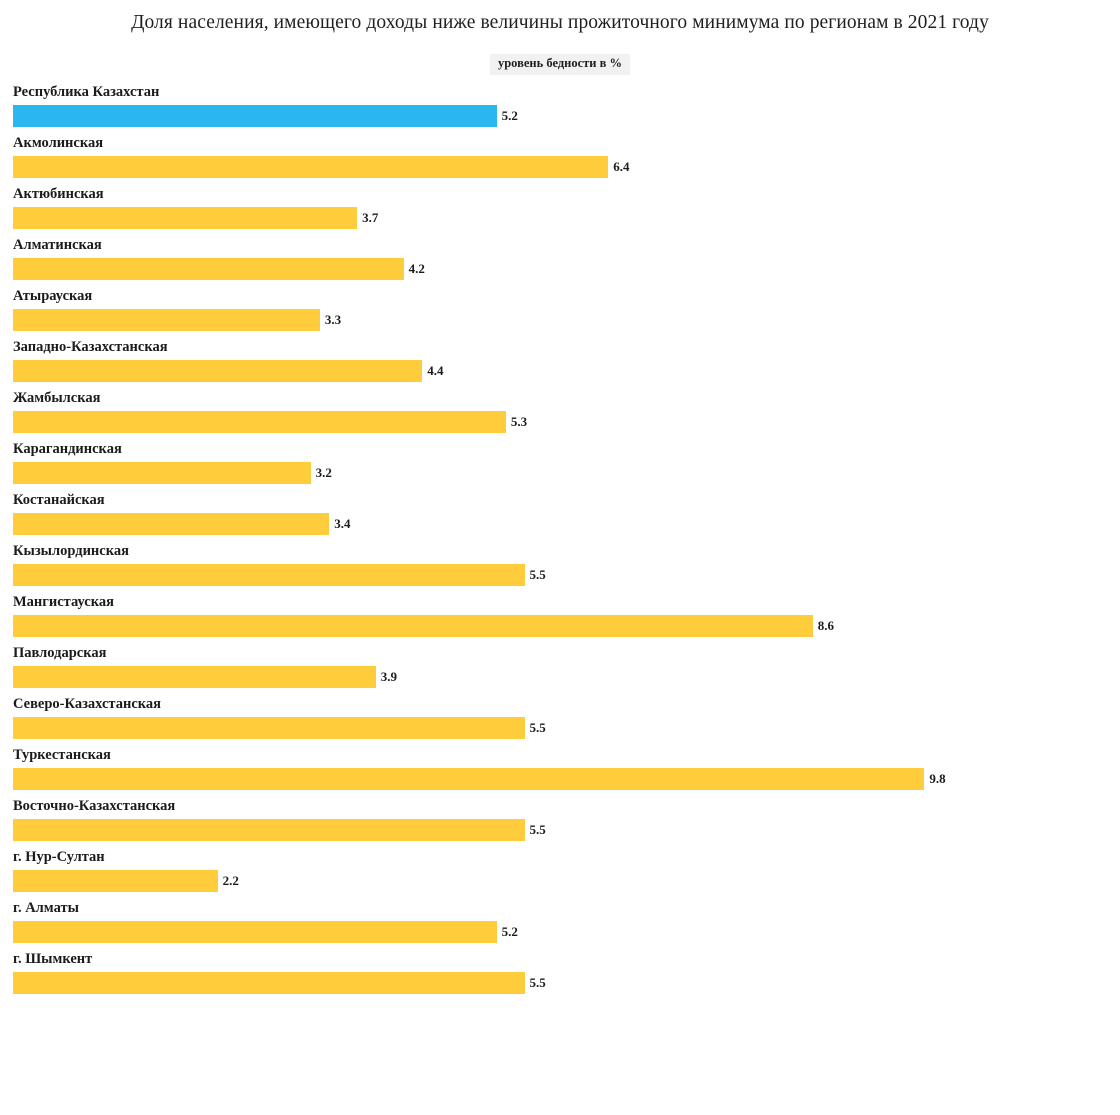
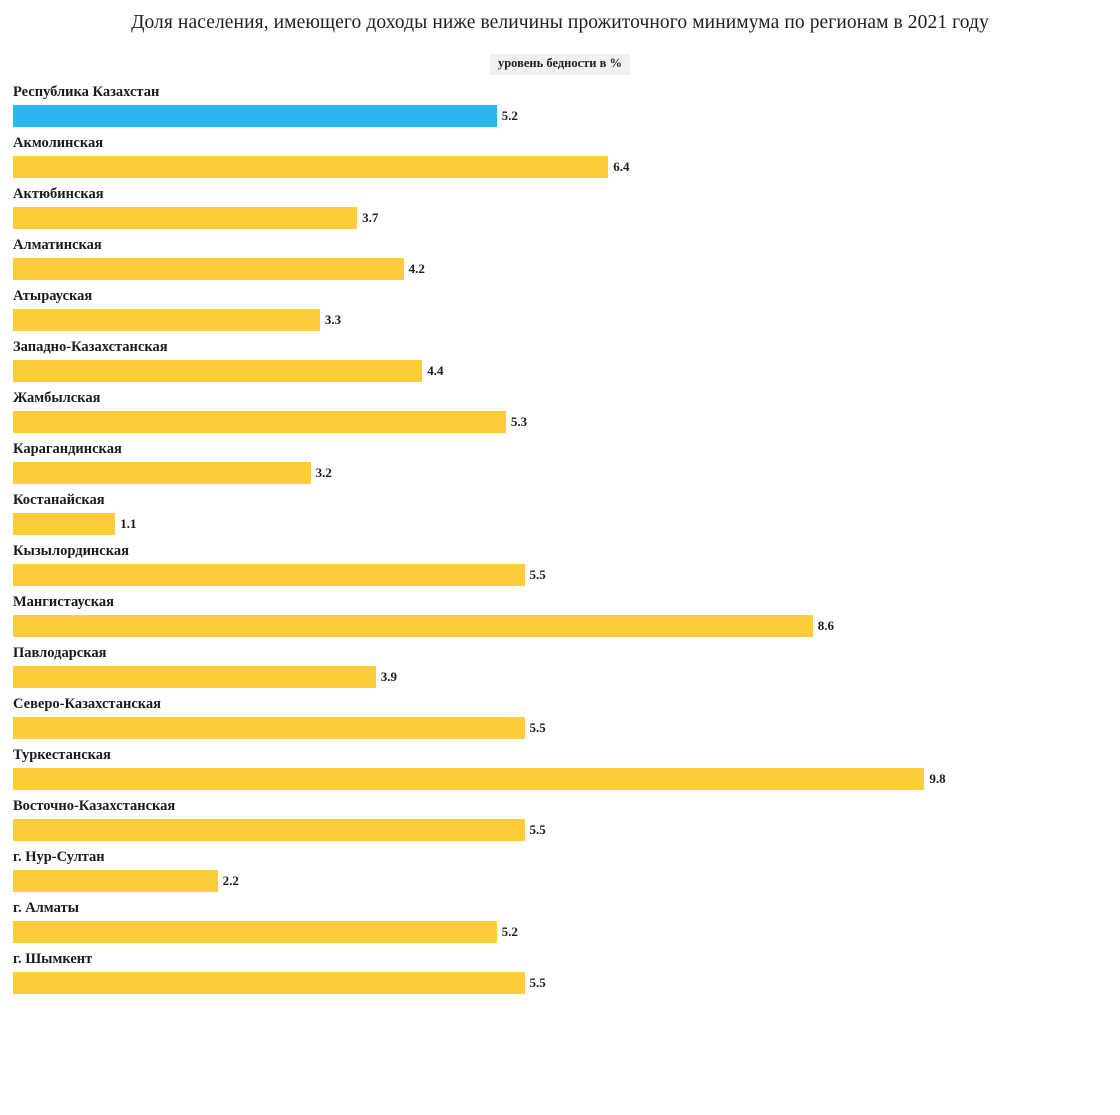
Костанайская: 3.4 -> 1.1
